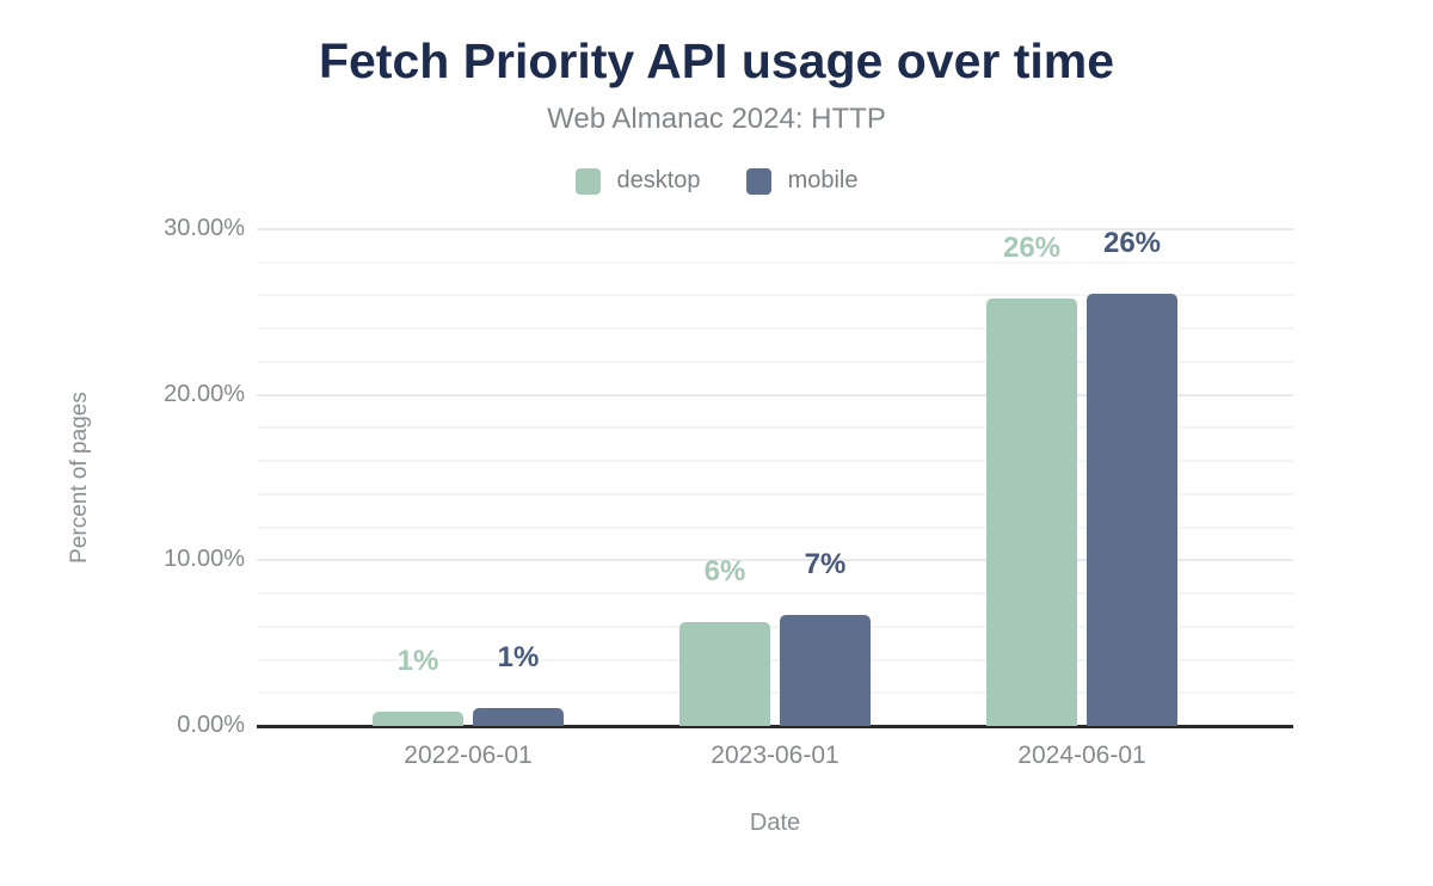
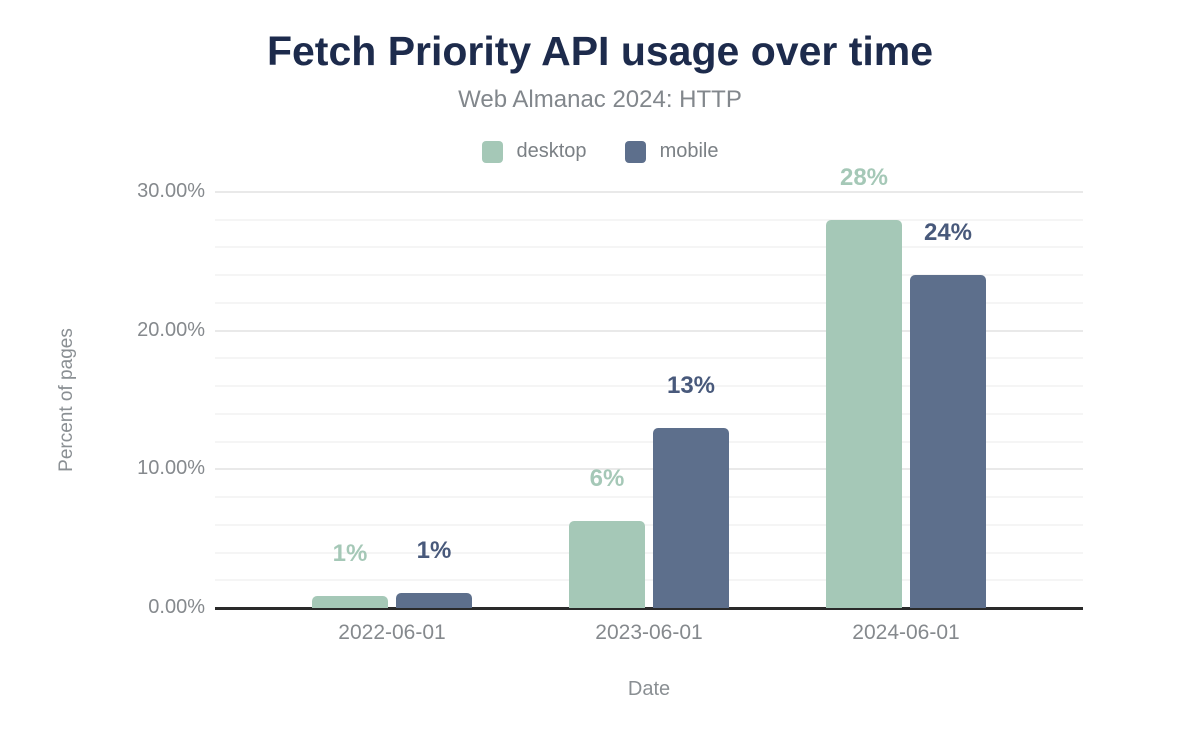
mobile/2023-06-01: 7% -> 13%
desktop/2024-06-01: 26% -> 28%
mobile/2024-06-01: 26% -> 24%
